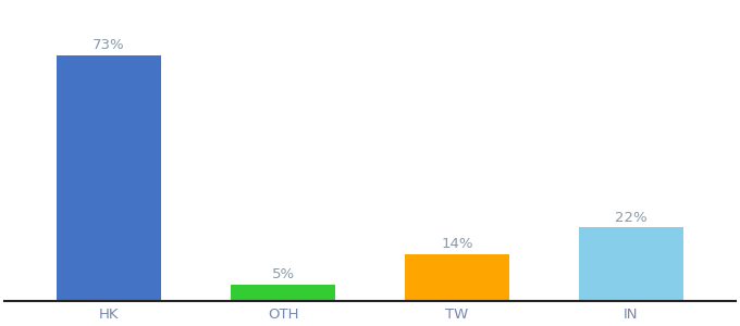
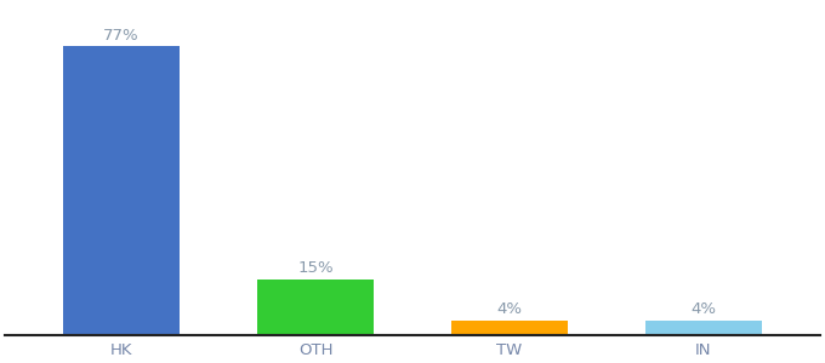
HK: 73% -> 77%
OTH: 5% -> 15%
TW: 14% -> 4%
IN: 22% -> 4%
